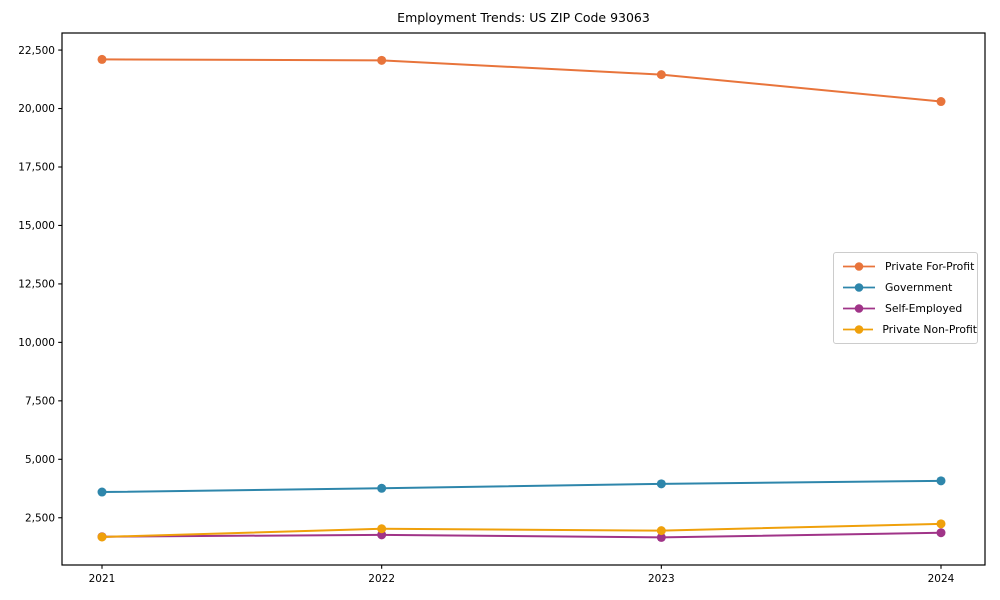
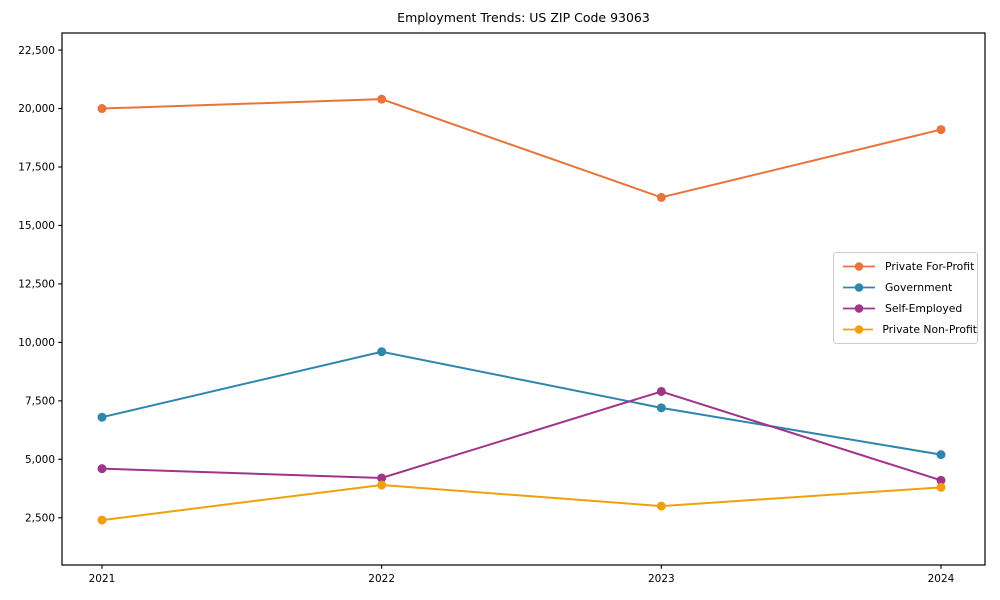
Private For-Profit/2021: 22100 -> 20000
Government/2021: 3600 -> 6800
Self-Employed/2021: 1700 -> 4600
Private Non-Profit/2021: 1700 -> 2400
Private For-Profit/2022: 22100 -> 20400
Government/2022: 3800 -> 9600
Self-Employed/2022: 1800 -> 4200
Private Non-Profit/2022: 2000 -> 3900
Private For-Profit/2023: 21400 -> 16200
Government/2023: 4000 -> 7200
Self-Employed/2023: 1700 -> 7900
Private Non-Profit/2023: 2000 -> 3000
Private For-Profit/2024: 20300 -> 19100
Government/2024: 4100 -> 5200
Self-Employed/2024: 1900 -> 4100
Private Non-Profit/2024: 2200 -> 3800
